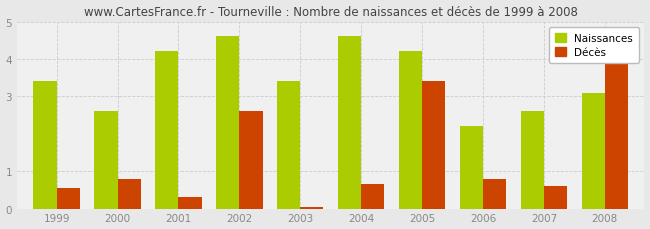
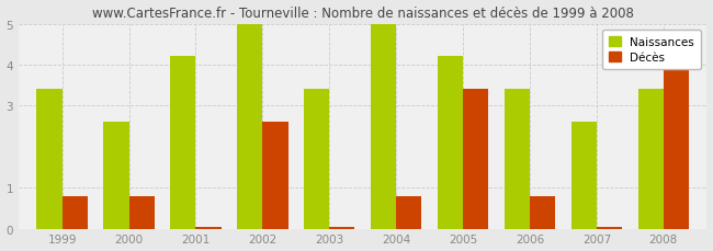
Décès/1999: 0.55 -> 0.80
Décès/2001: 0.30 -> 0.05
Naissances/2002: 4.6 -> 5.0
Naissances/2004: 4.6 -> 5.0
Décès/2004: 0.65 -> 0.80
Naissances/2006: 2.2 -> 3.4
Décès/2007: 0.60 -> 0.05
Naissances/2008: 3.1 -> 3.4
